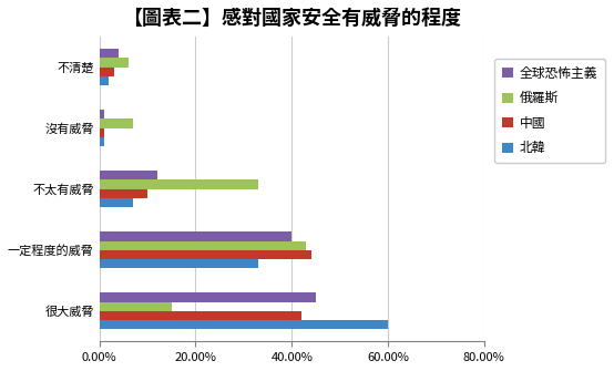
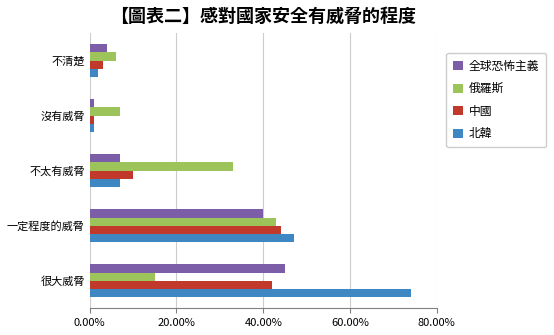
全球恐怖主義/不太有威脅: 12% -> 7%
北韓/一定程度的威脅: 33% -> 47%
北韓/很大威脅: 60% -> 74%
